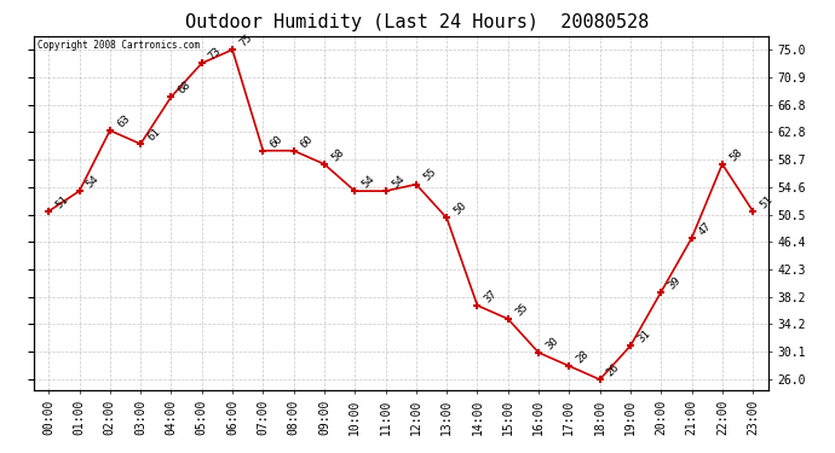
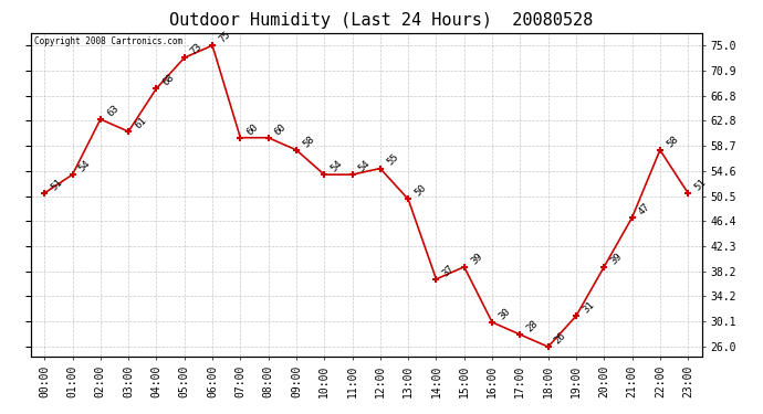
15:00: 35 -> 39
